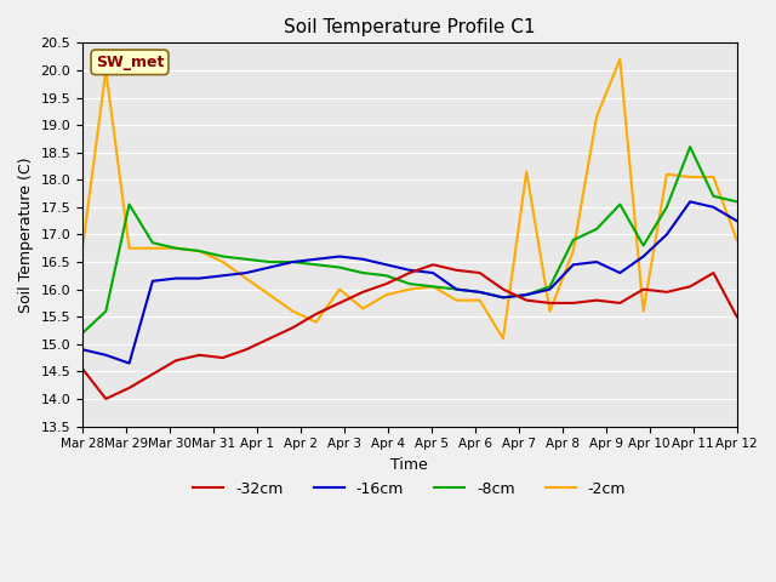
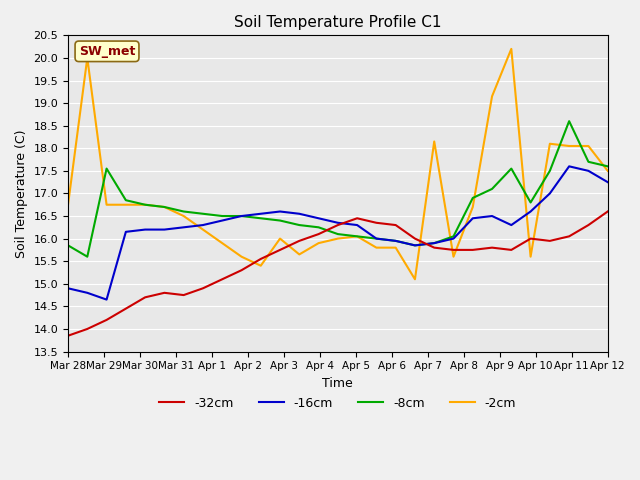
-32cm/Mar 28: 14.55 -> 13.85
-8cm/Mar 28: 15.20 -> 15.85
-32cm/Apr 12: 15.50 -> 16.60
-2cm/Apr 12: 16.90 -> 17.50
